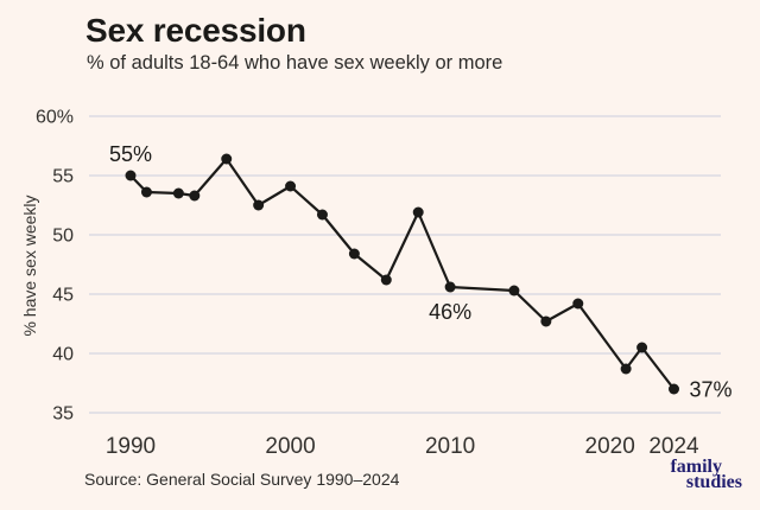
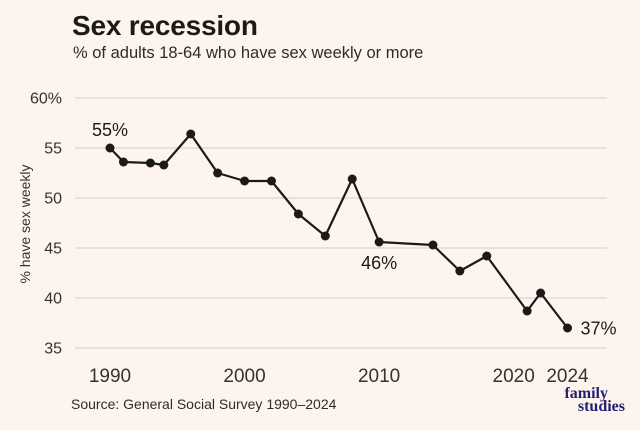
2000: 54.1% -> 51.7%
